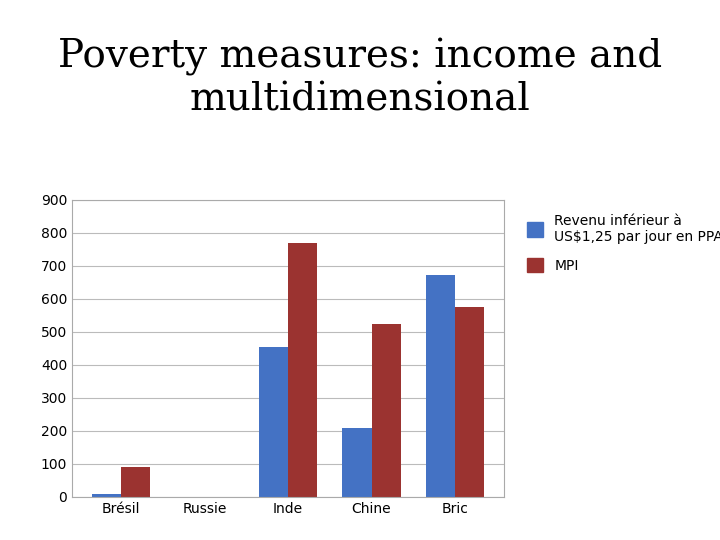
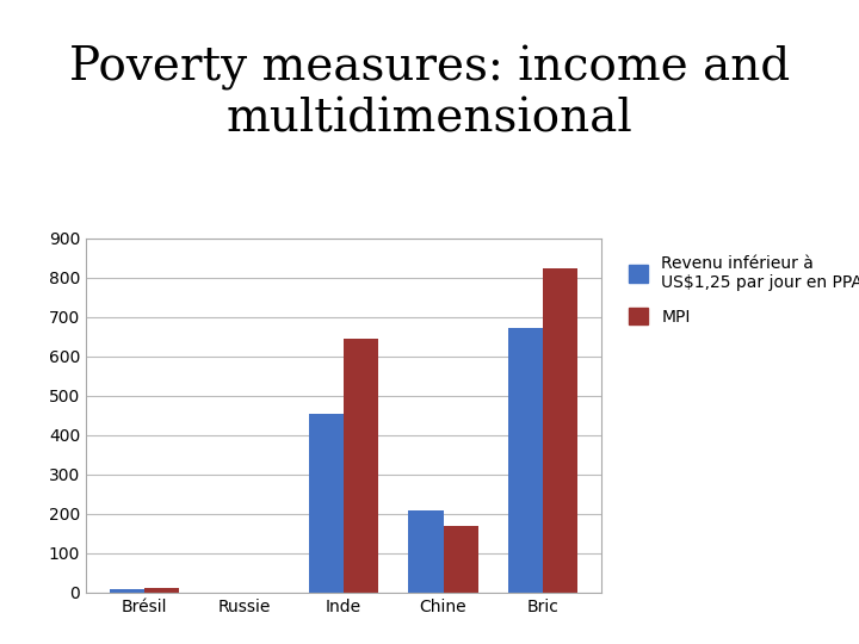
MPI/Brésil: 90 -> 13
MPI/Inde: 770 -> 645
MPI/Chine: 525 -> 168
MPI/Bric: 575 -> 825
